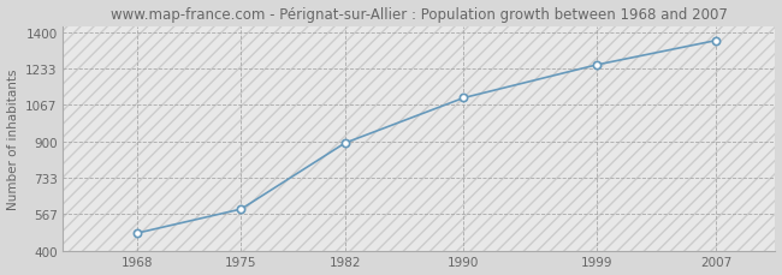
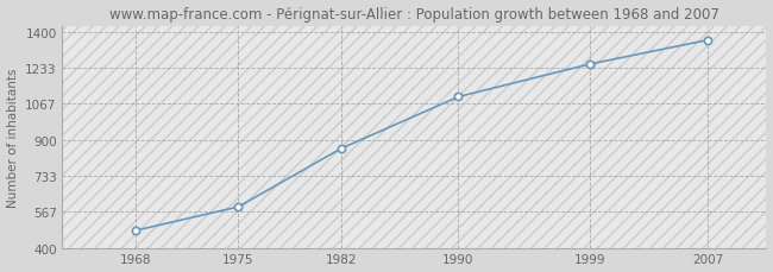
1982: 890 -> 860
